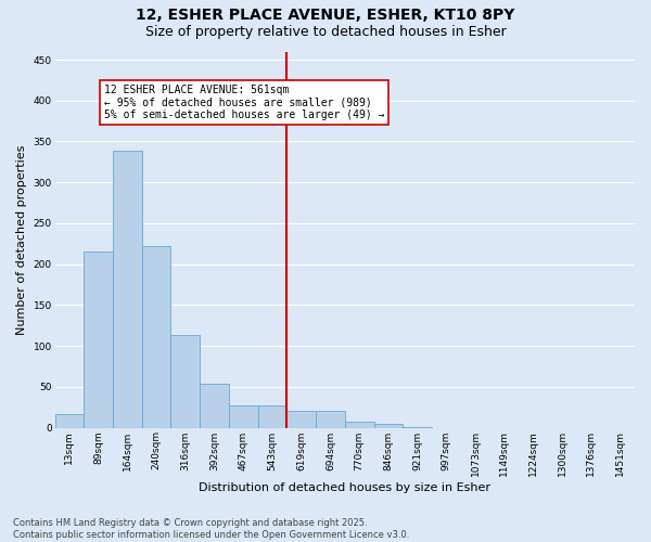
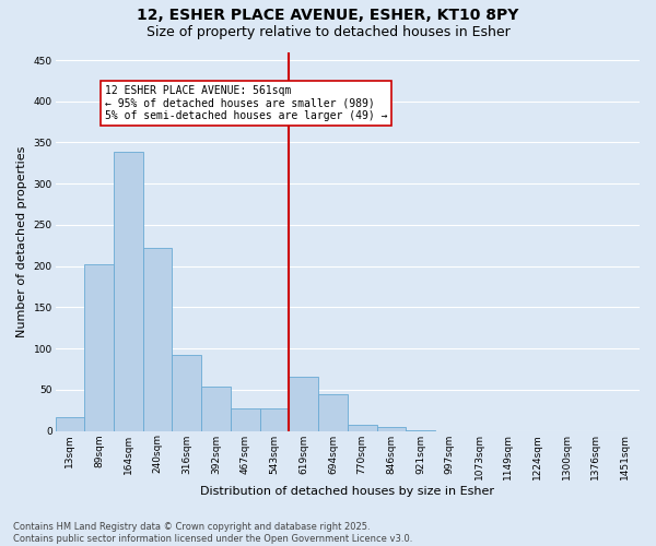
89sqm: 216 -> 202
316sqm: 113 -> 92
619sqm: 20 -> 66
694sqm: 20 -> 44
